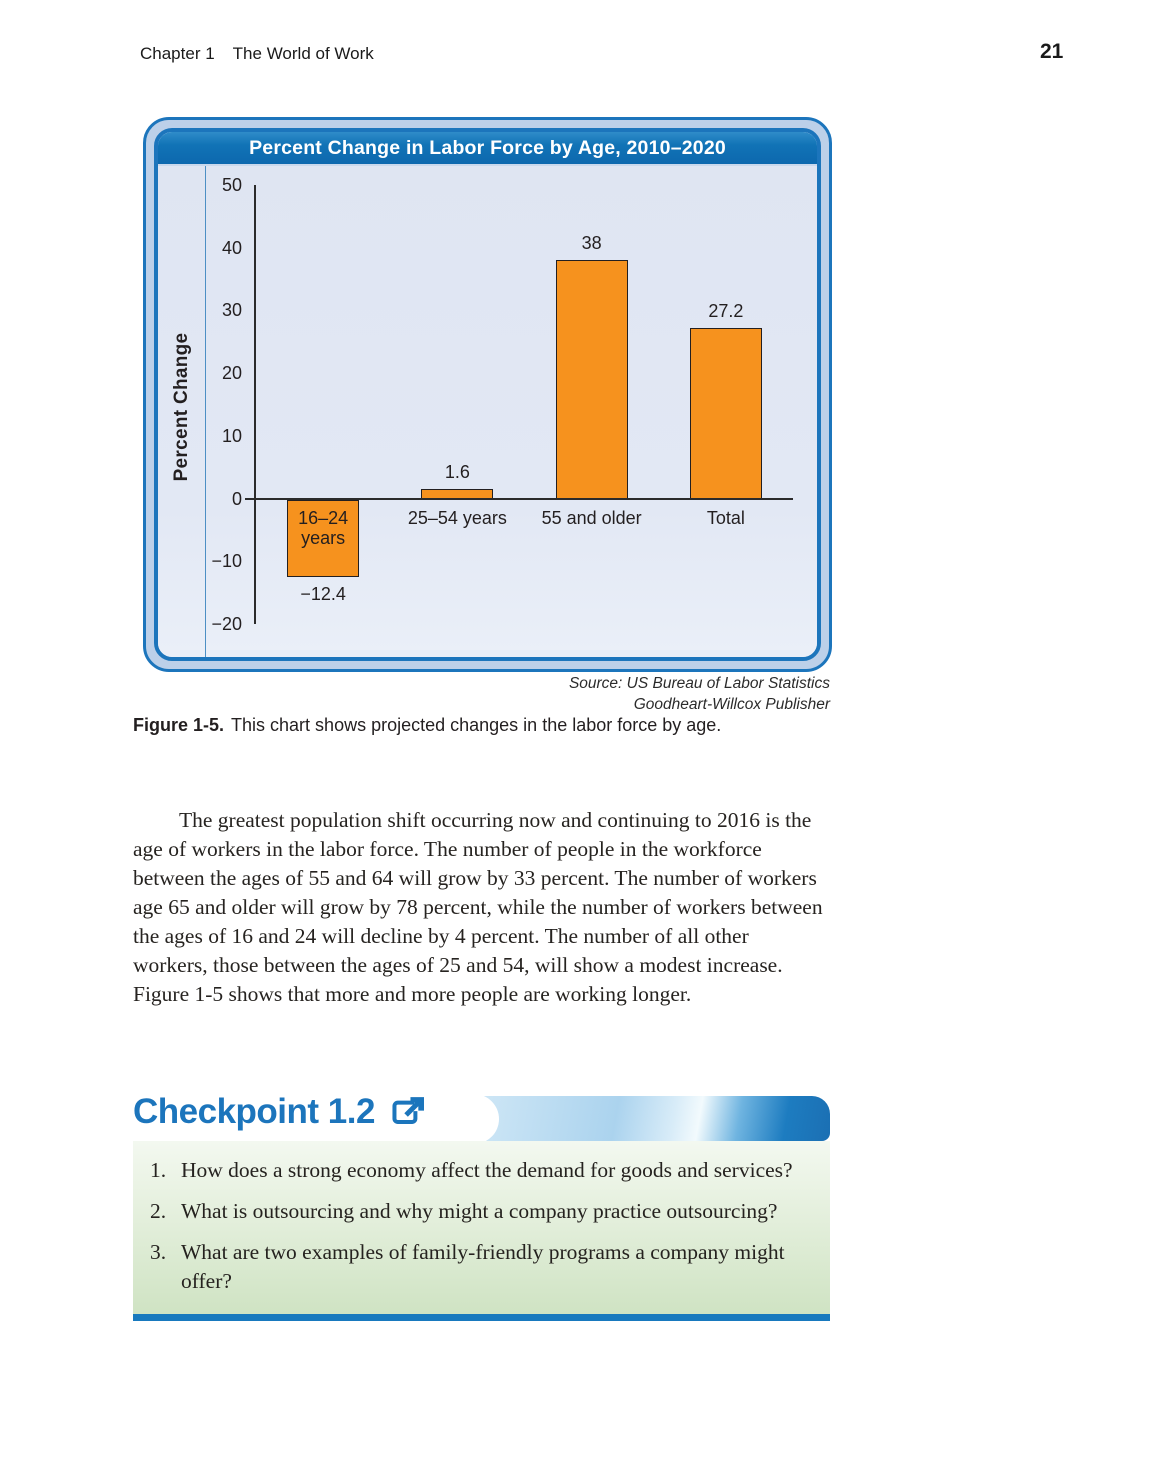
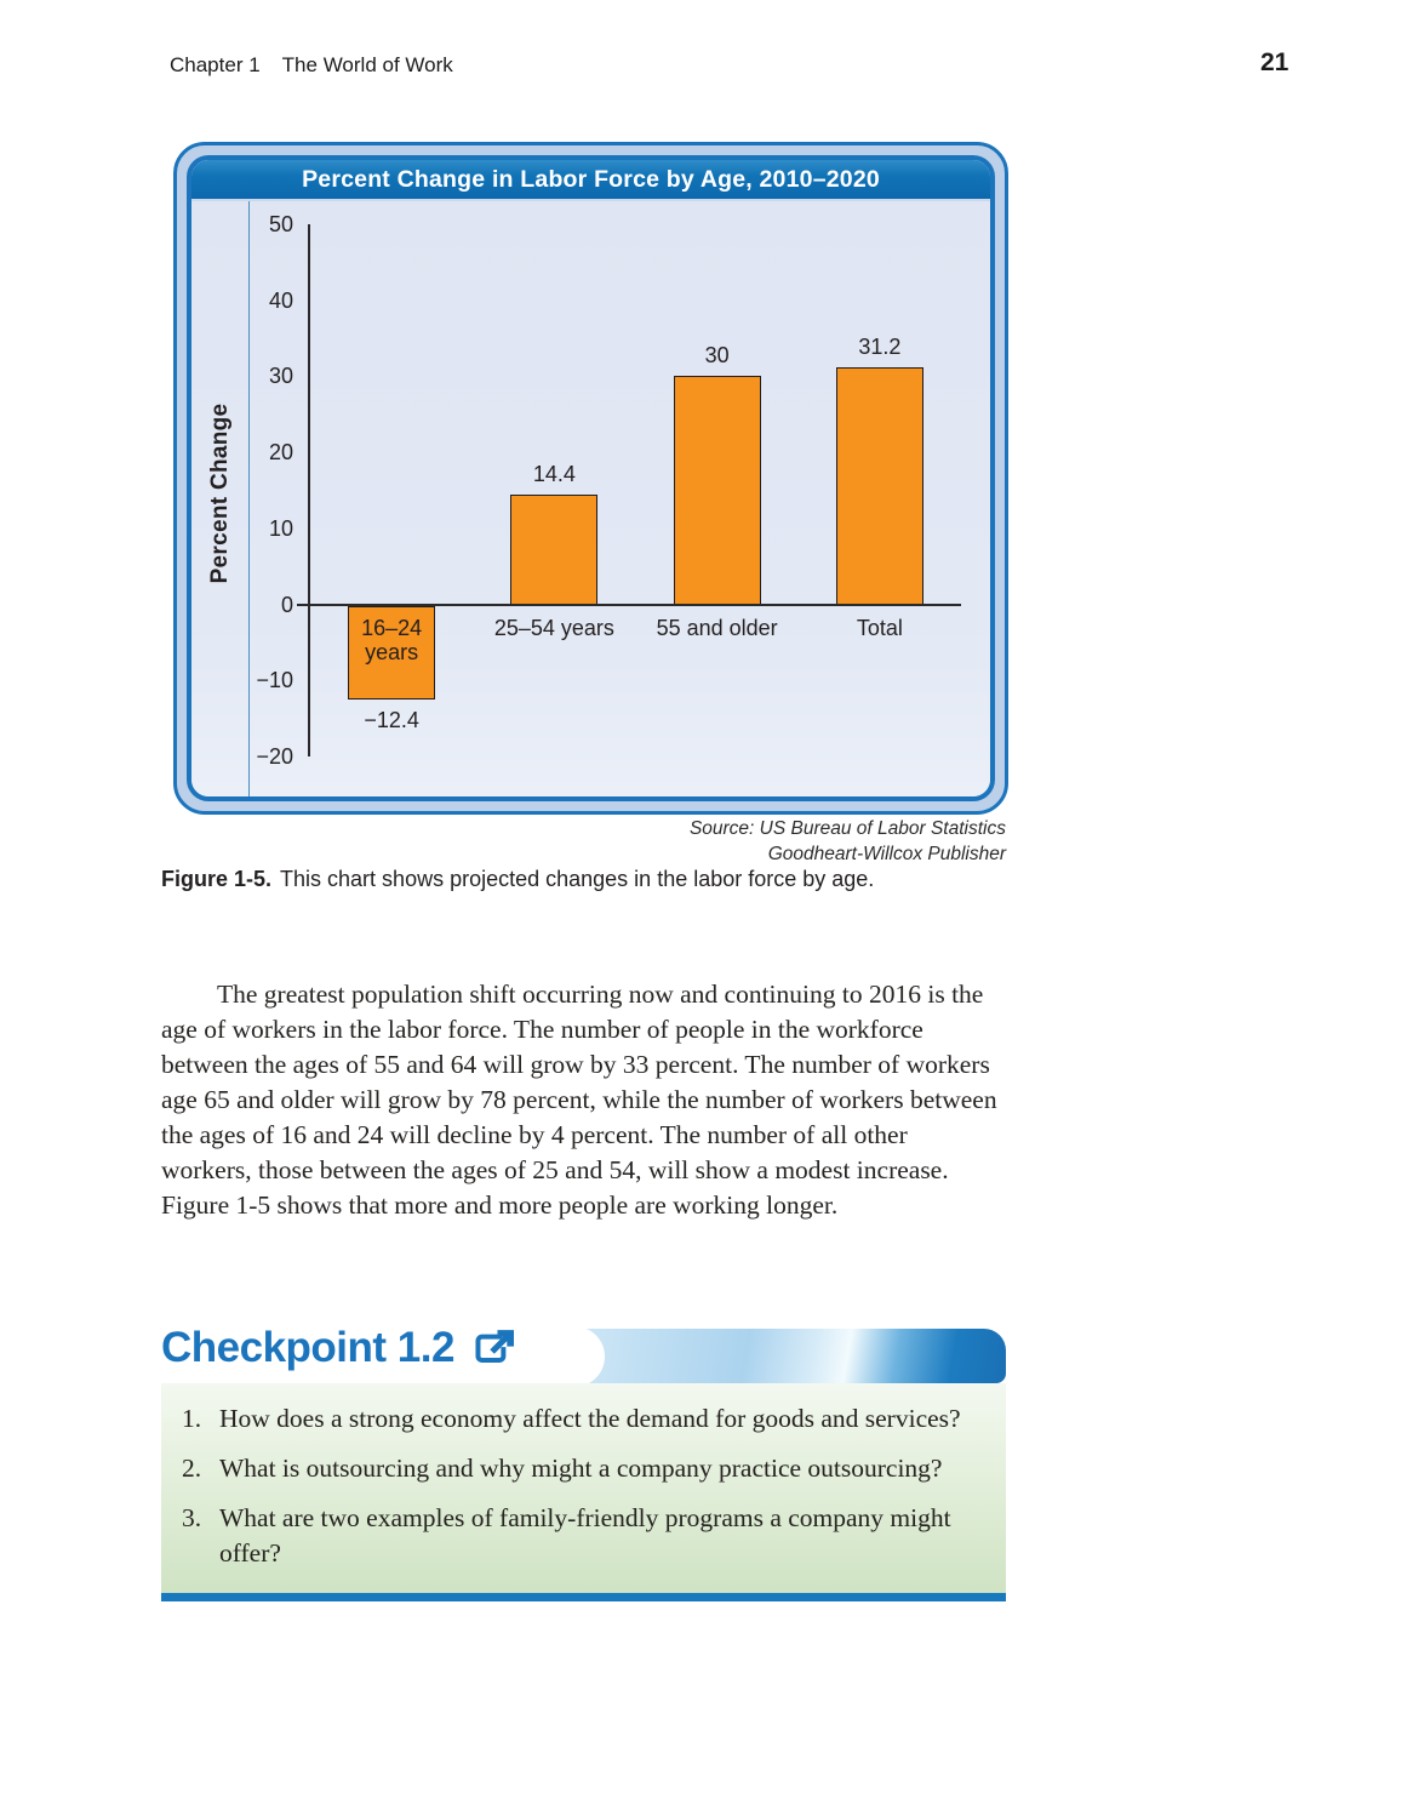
25–54 years: 1.6 -> 14.4
55 and older: 38 -> 30
Total: 27.2 -> 31.2
